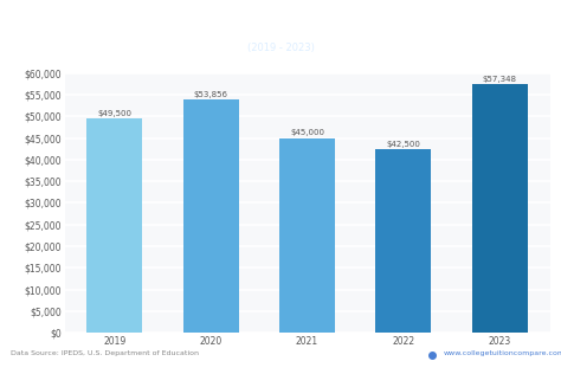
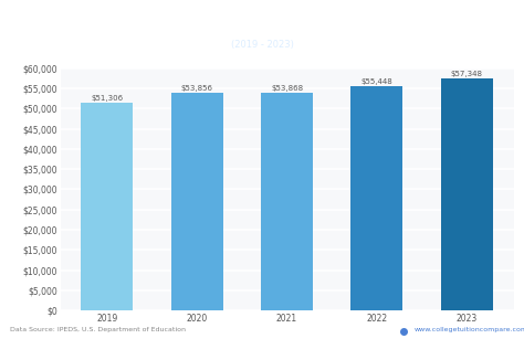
2019: $49,500 -> $51,300
2021: $45,000 -> $53,900
2022: $42,500 -> $55,400
